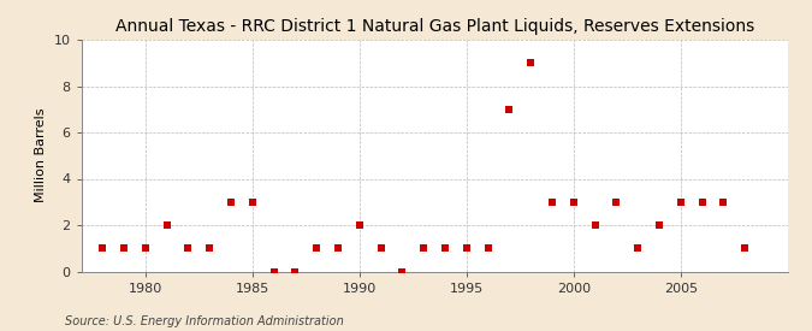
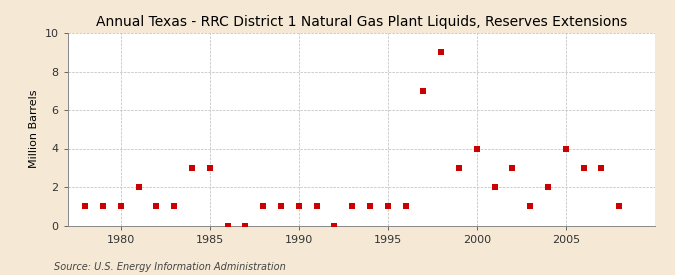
1990: 2 -> 1
2000: 3 -> 4
2005: 3 -> 4
